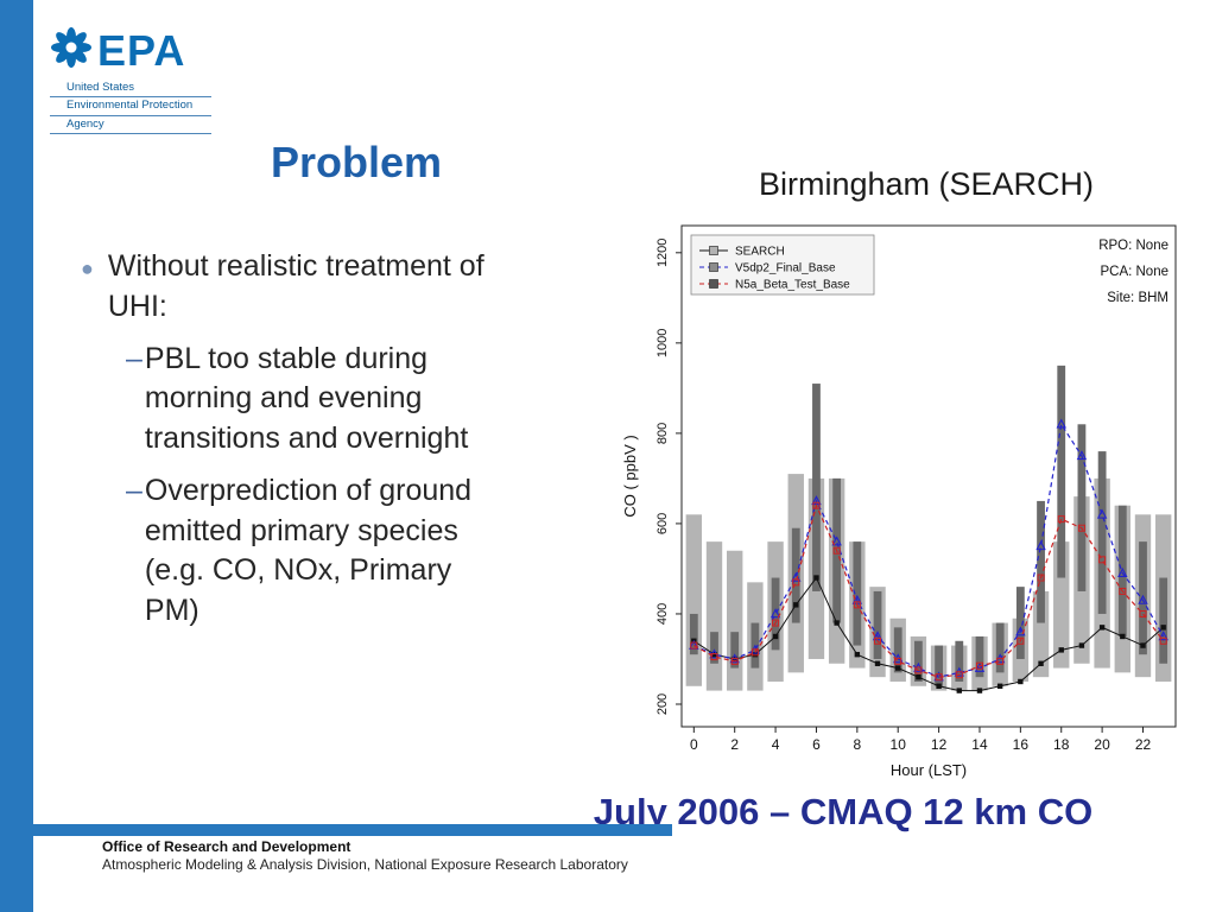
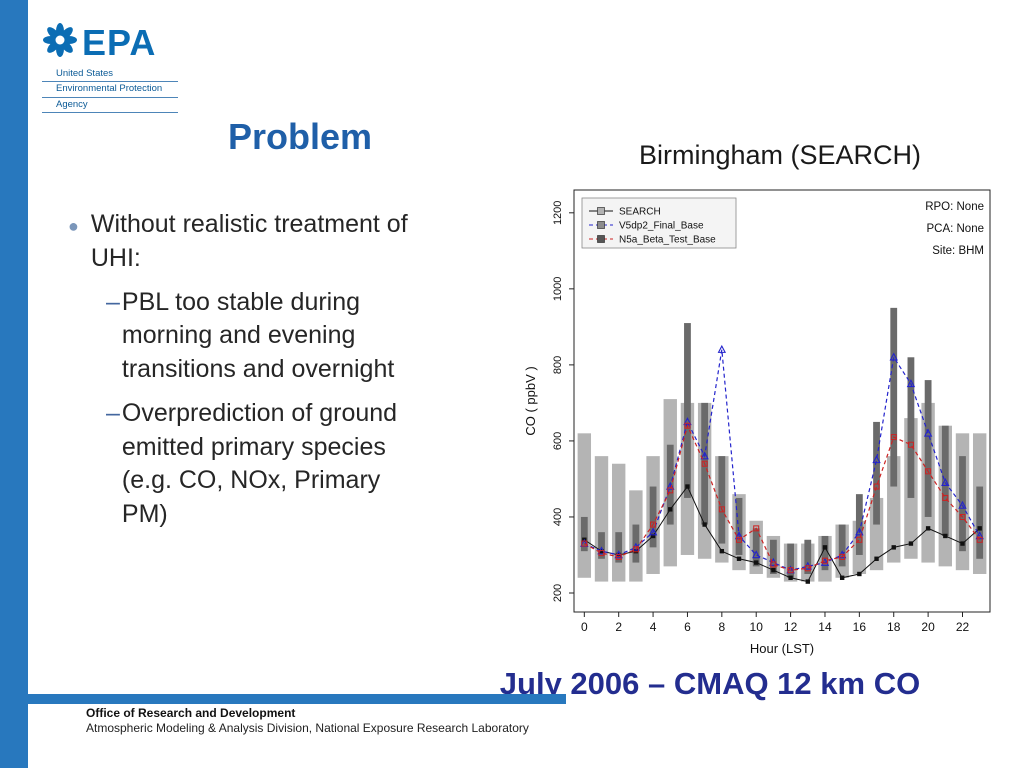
V5dp2_Final_Base/4: 400 -> 360
V5dp2_Final_Base/8: 430 -> 840
N5a_Beta_Test_Base/10: 300 -> 370
SEARCH/14: 230 -> 320
